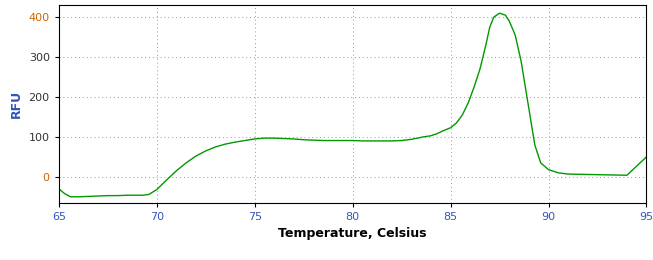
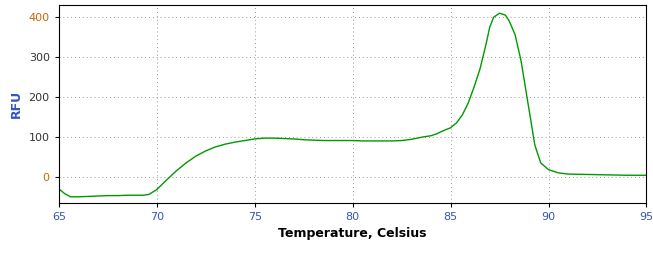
95: 50 -> 4
